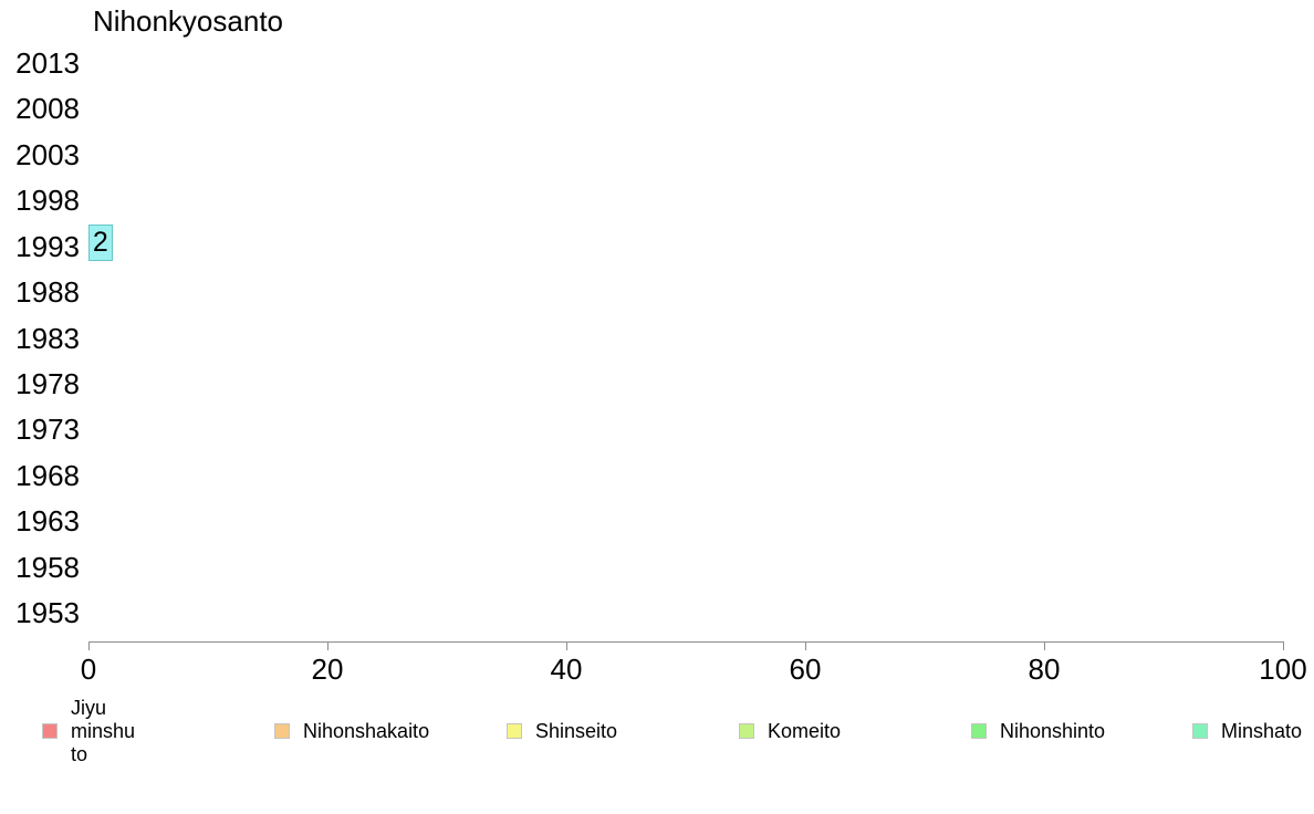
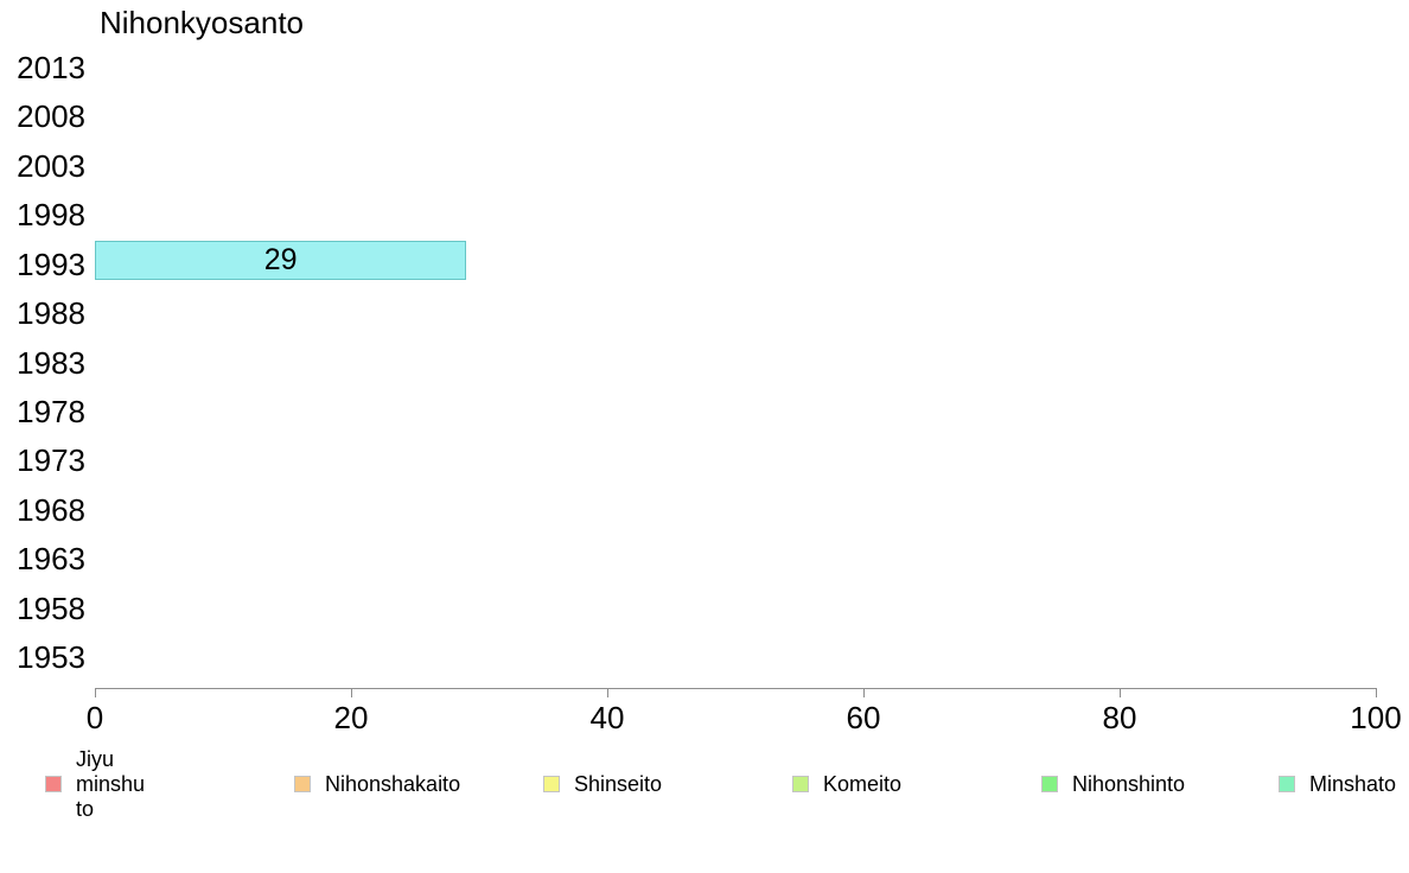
1993: 2 -> 29
